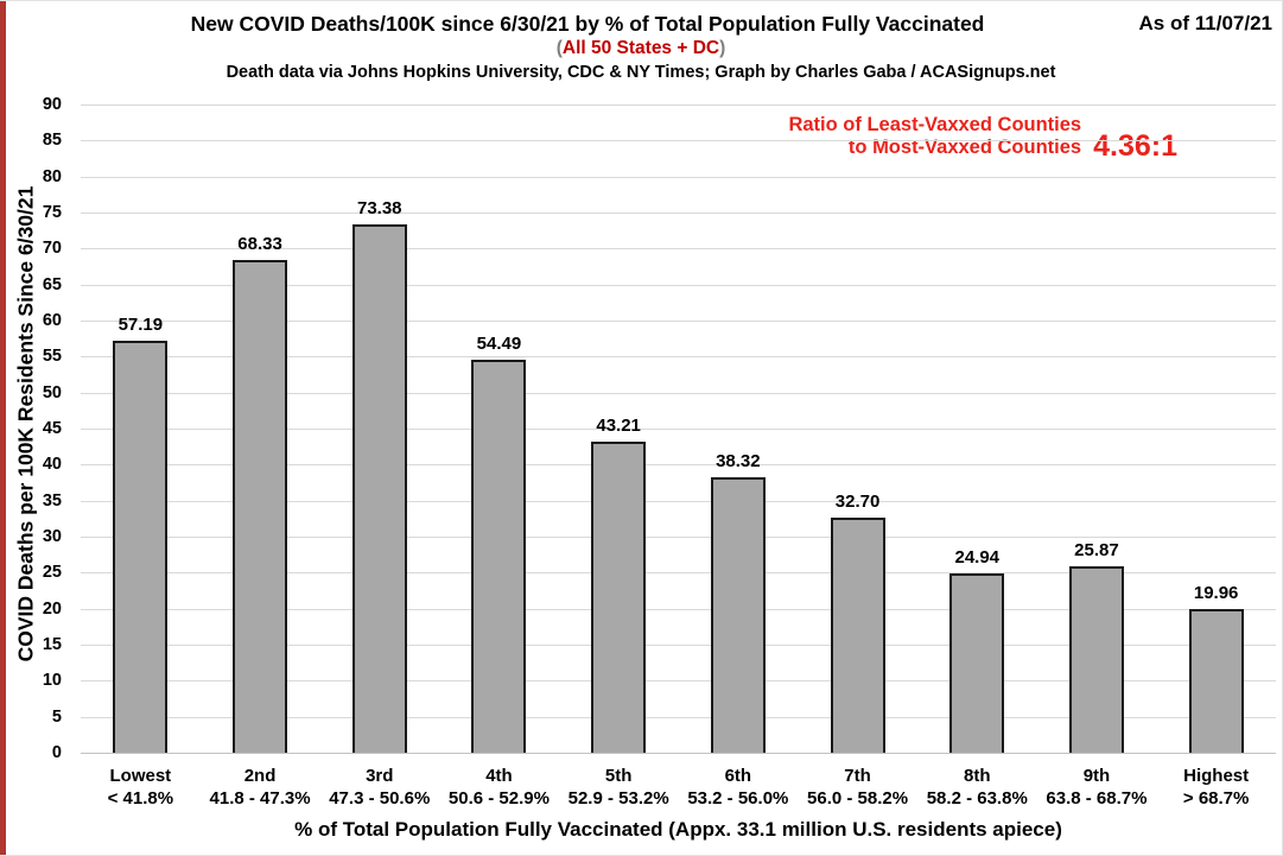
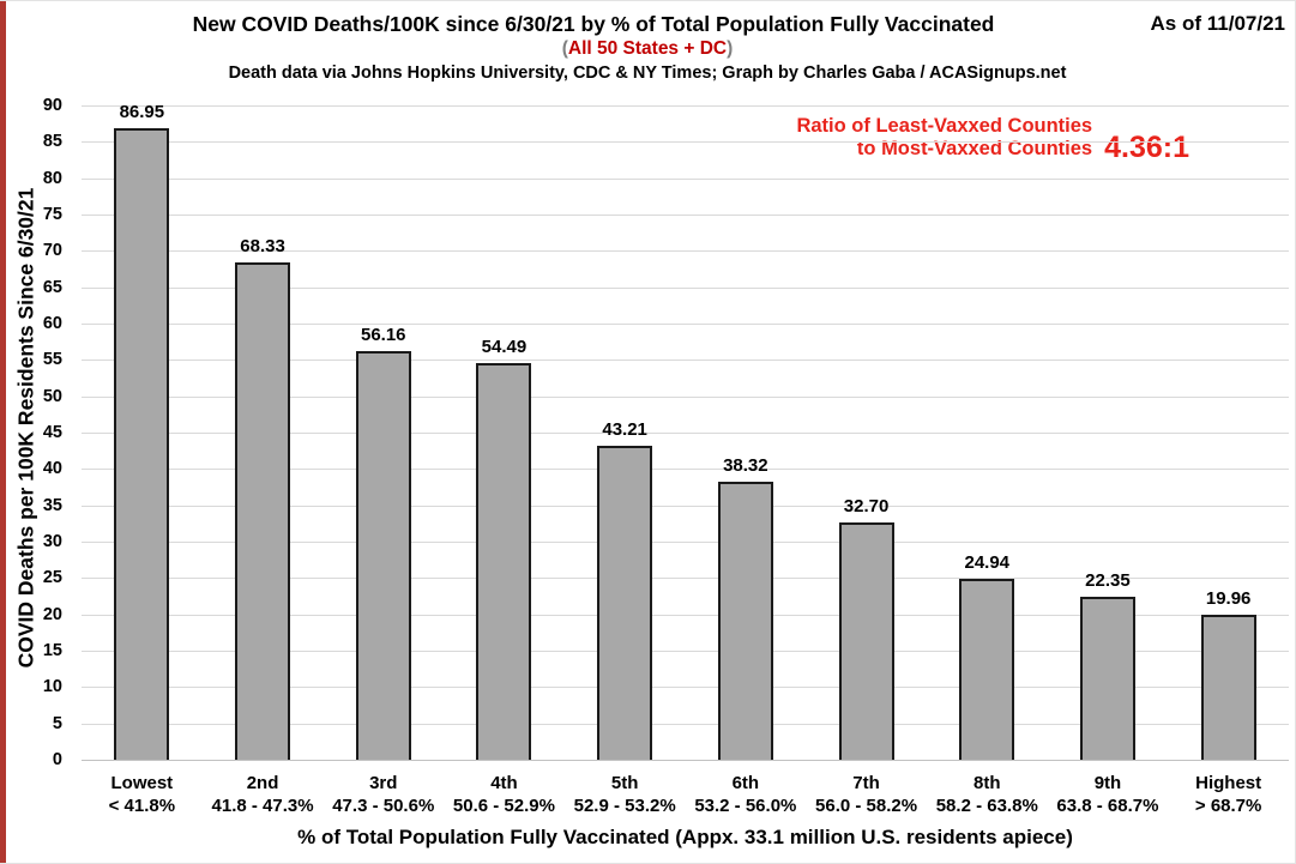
Lowest: 57.19 -> 86.95
3rd: 73.38 -> 56.16
9th: 25.87 -> 22.35
